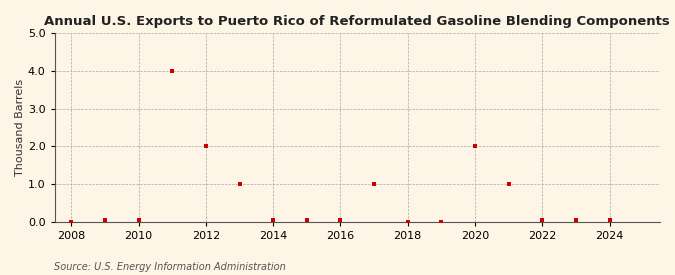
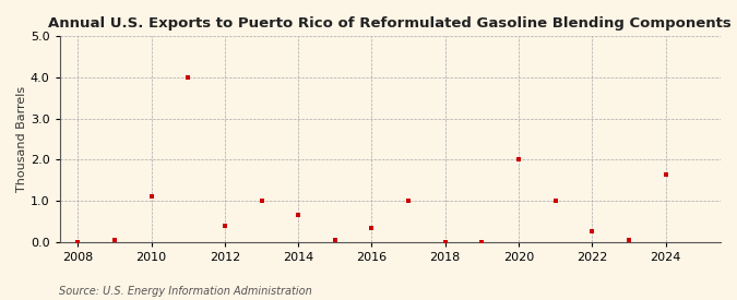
2010: 0.04 -> 1.10
2012: 2.00 -> 0.40
2014: 0.04 -> 0.65
2016: 0.04 -> 0.35
2022: 0.04 -> 0.25
2024: 0.04 -> 1.65
